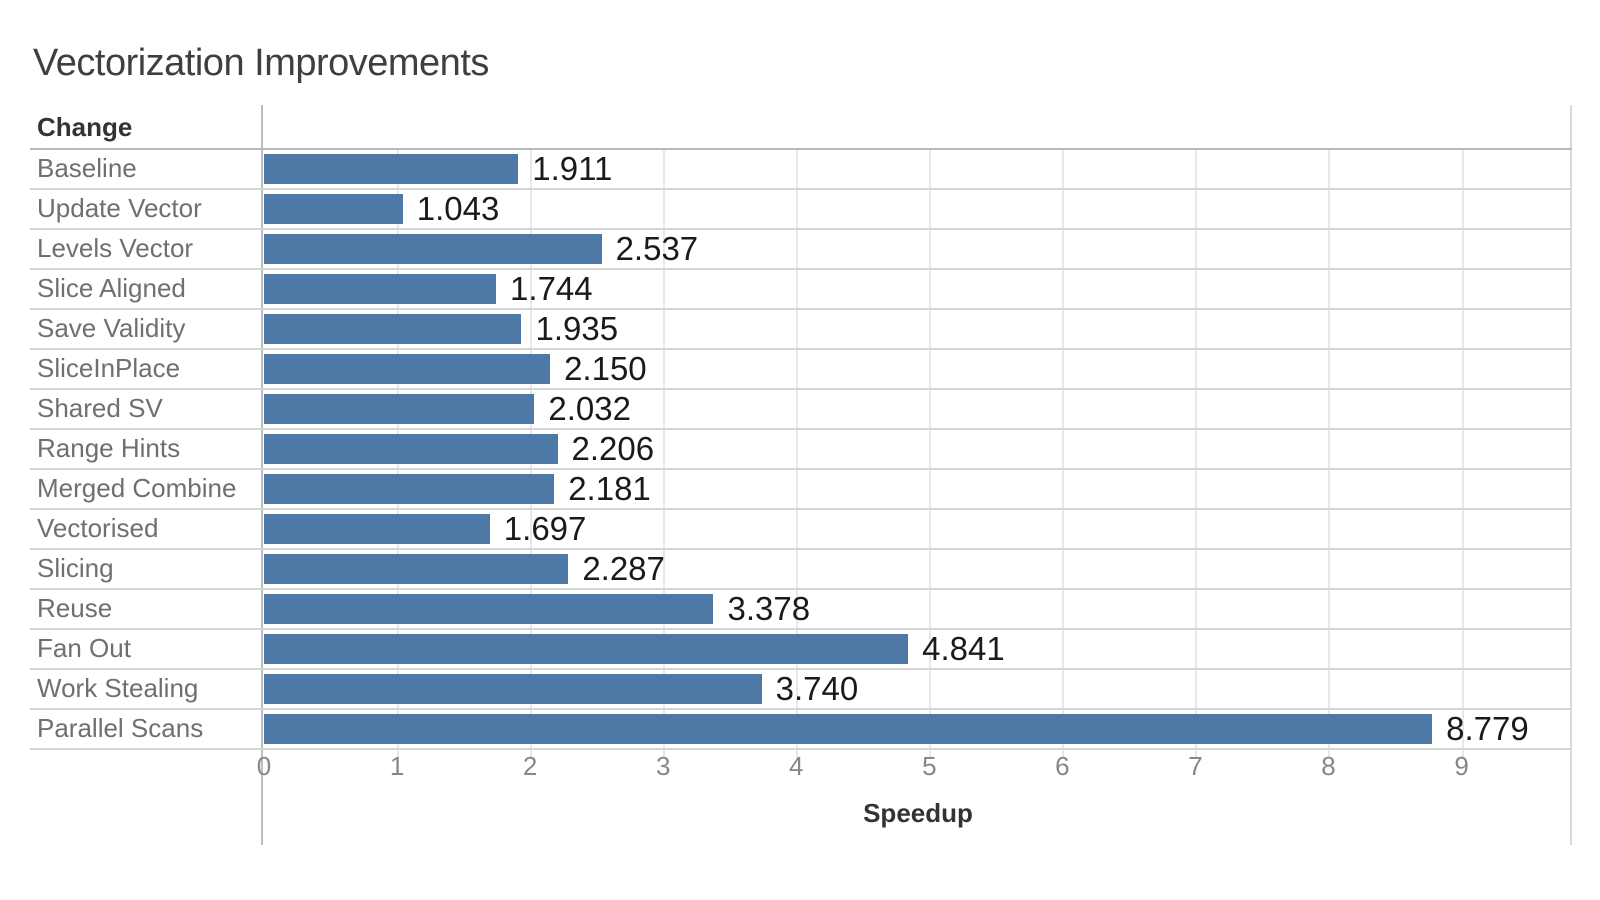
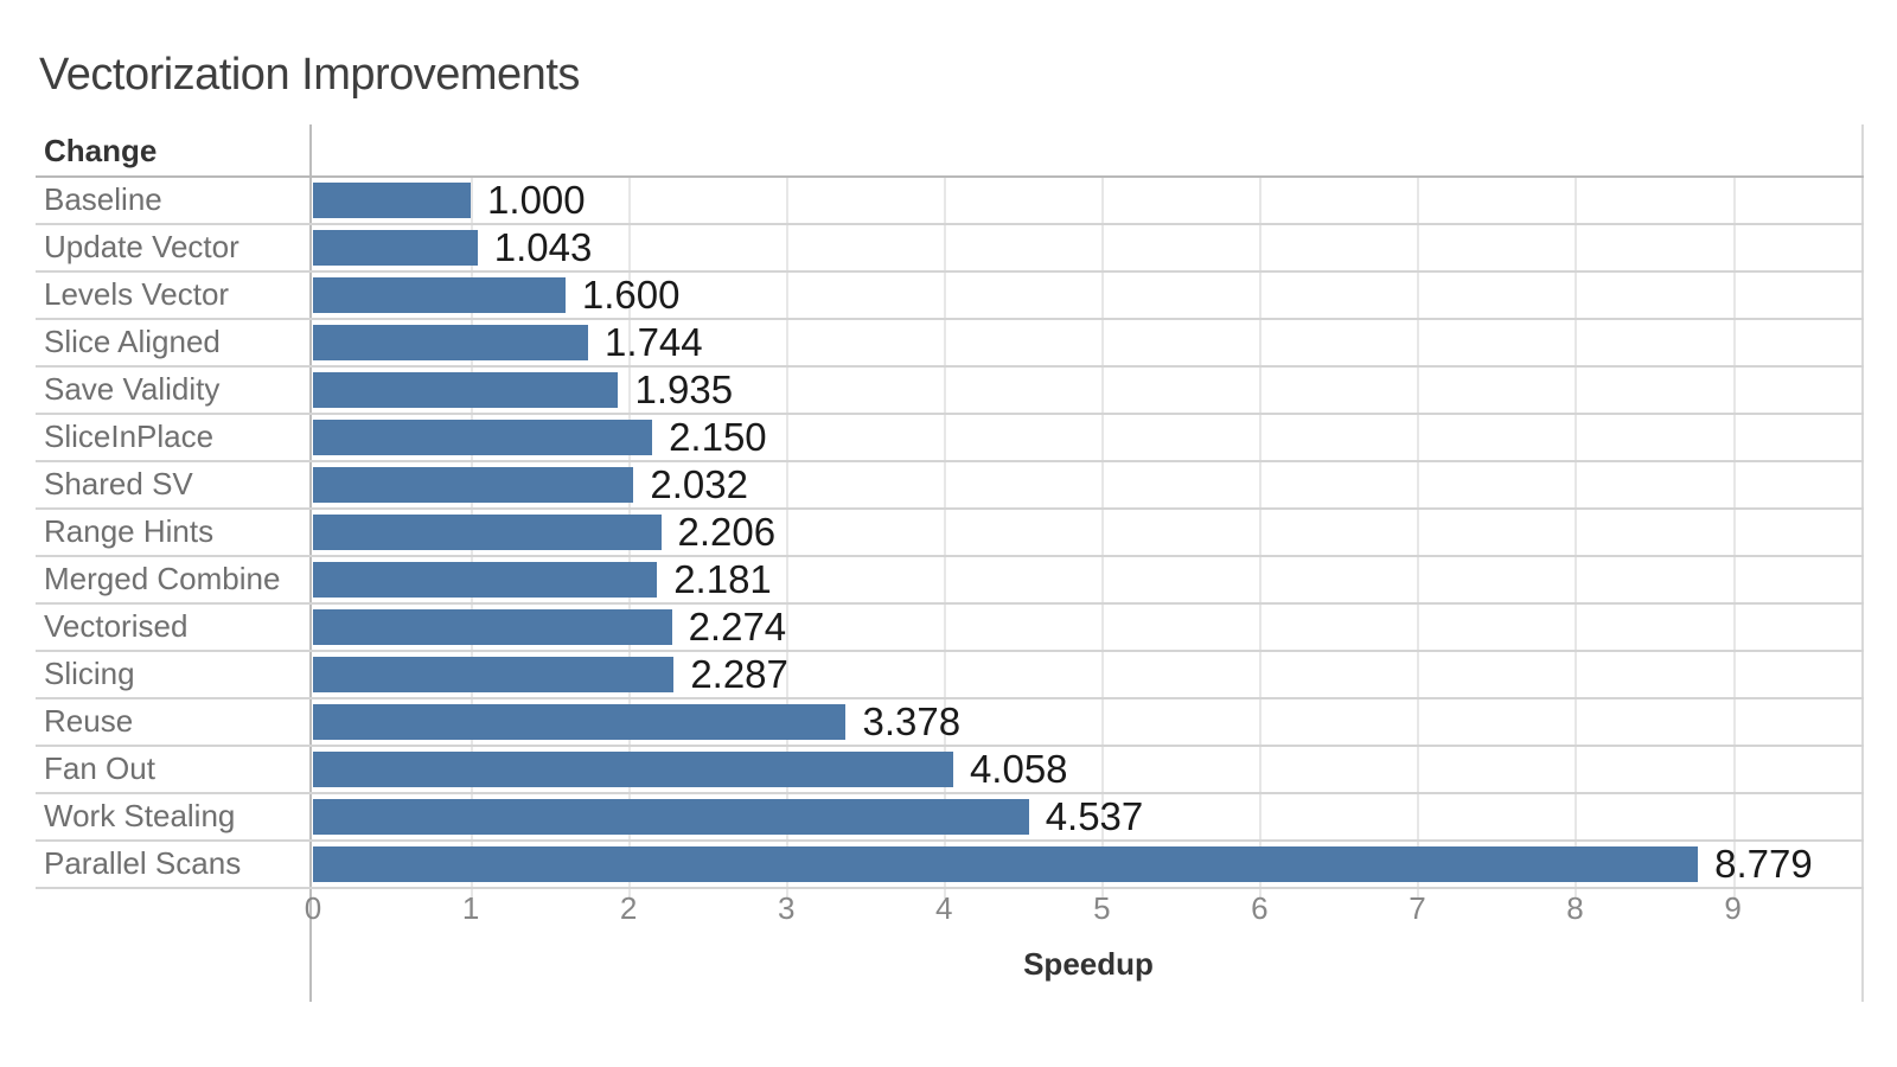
Baseline: 1.911 -> 1.000
Levels Vector: 2.537 -> 1.600
Vectorised: 1.697 -> 2.274
Fan Out: 4.841 -> 4.058
Work Stealing: 3.740 -> 4.537
